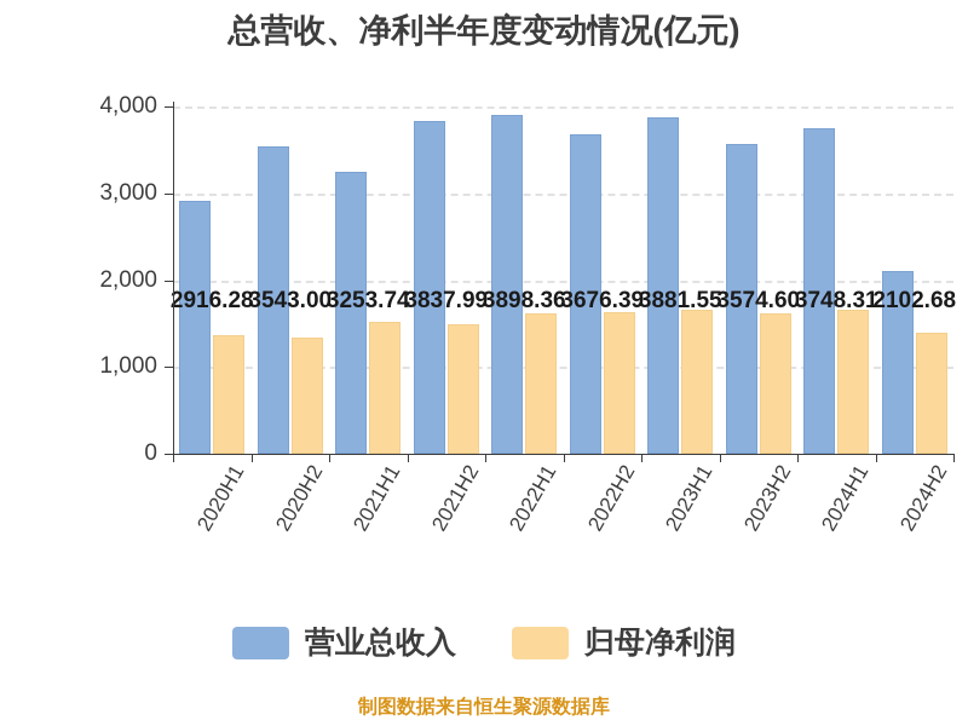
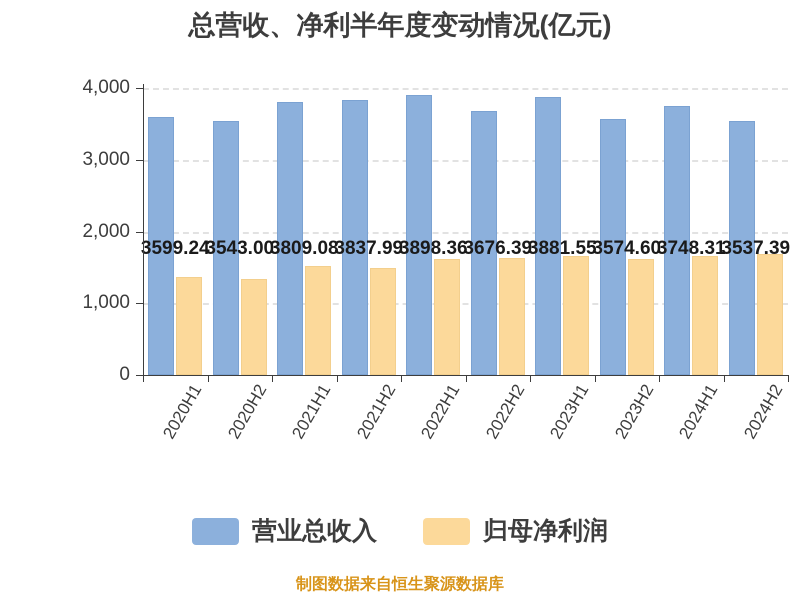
营业总收入/2020H1: 2916.28 -> 3599.24
营业总收入/2021H1: 3253.74 -> 3809.08
营业总收入/2024H2: 2102.68 -> 3537.39
归母净利润/2024H2: 1400 -> 1700
